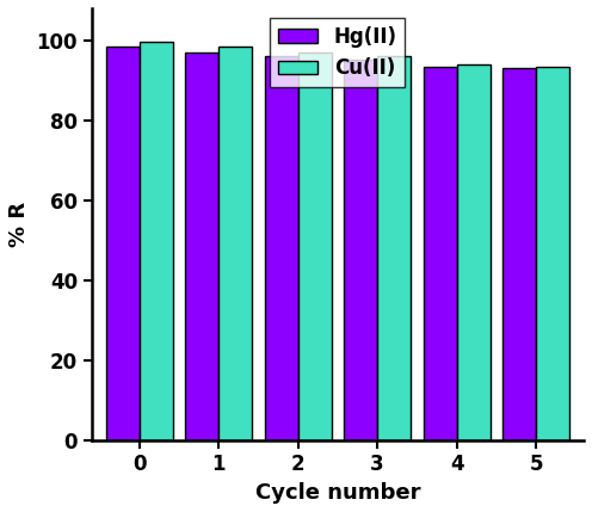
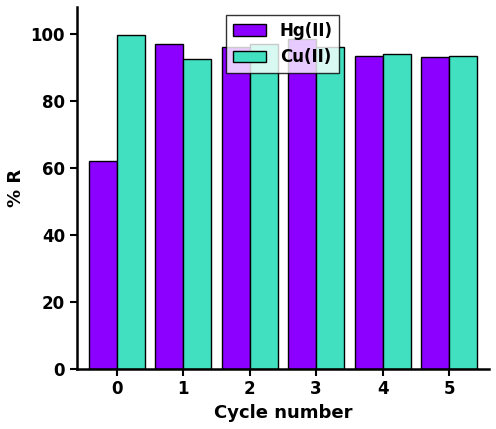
Hg(II)/0: 98.5 -> 62.0
Cu(II)/1: 98.5 -> 92.5
Hg(II)/3: 95.0 -> 98.5
